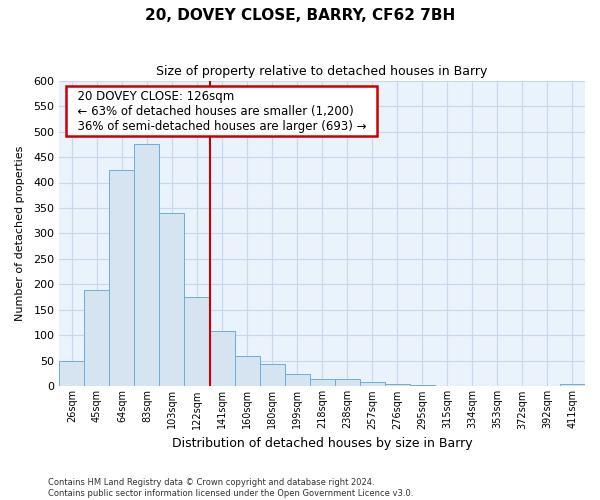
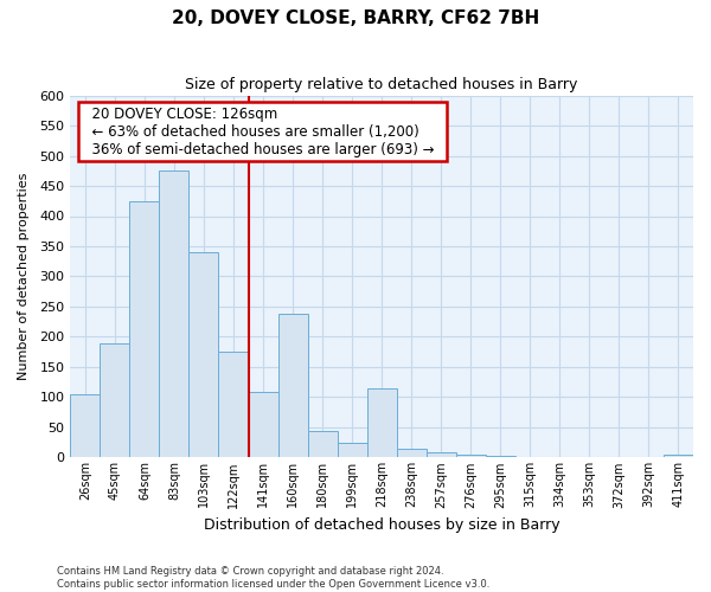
26sqm: 50 -> 104
160sqm: 60 -> 238
218sqm: 15 -> 114
